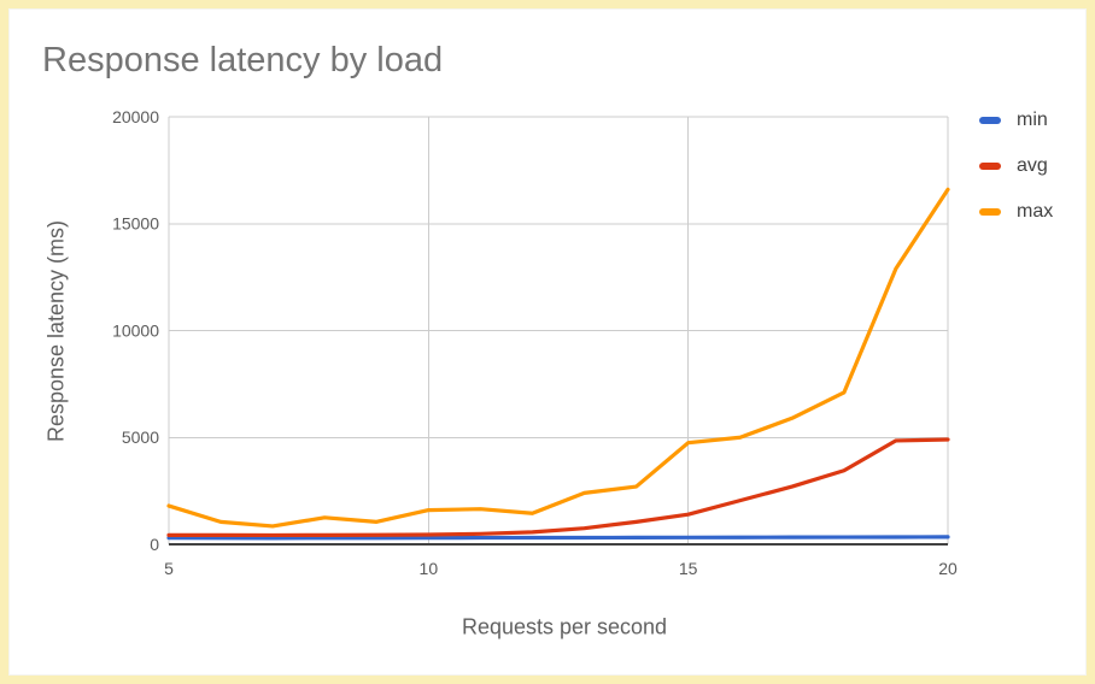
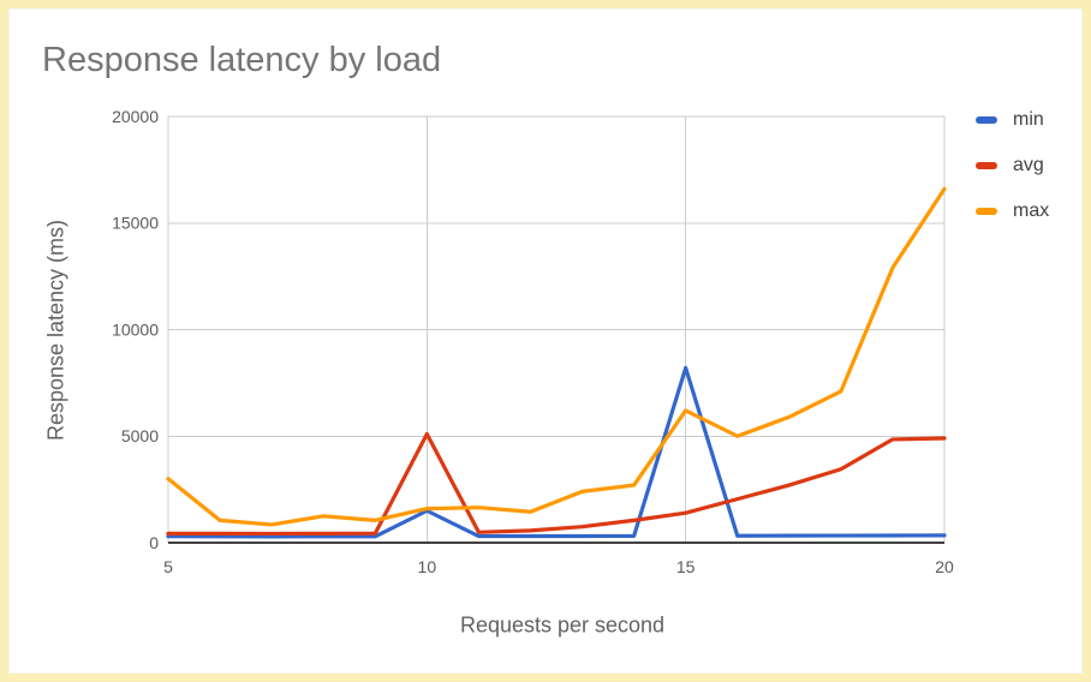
max/5: 1800 -> 3000
min/10: 300 -> 1500
avg/10: 400 -> 5100
min/15: 300 -> 8200
max/15: 4800 -> 6200
